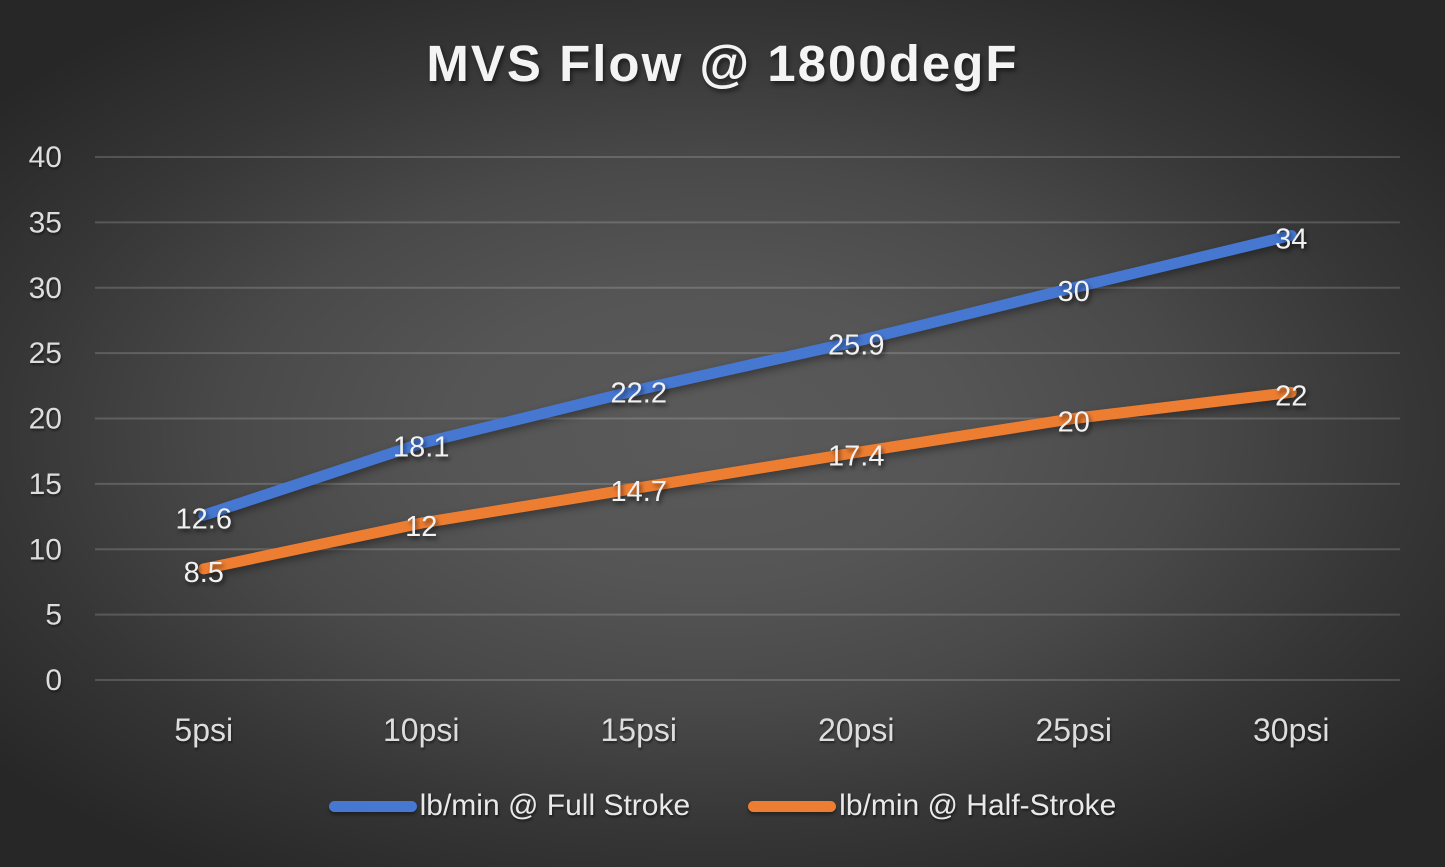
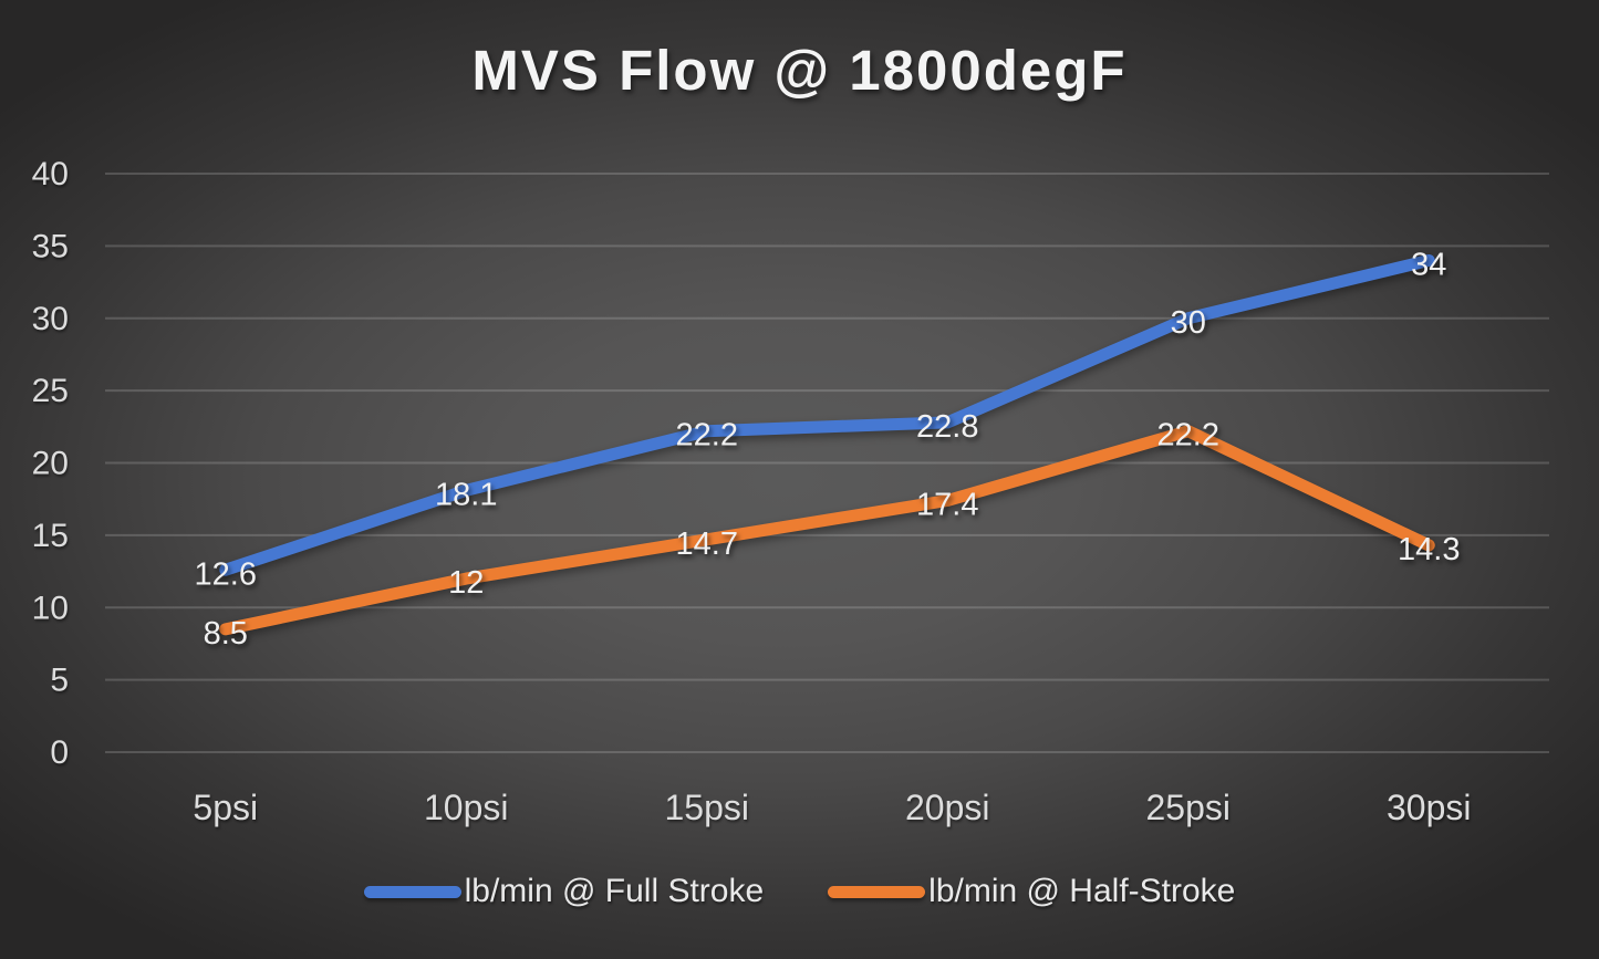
lb/min @ Full Stroke/20psi: 25.9 -> 22.8
lb/min @ Half-Stroke/25psi: 20 -> 22.2
lb/min @ Half-Stroke/30psi: 22 -> 14.3
